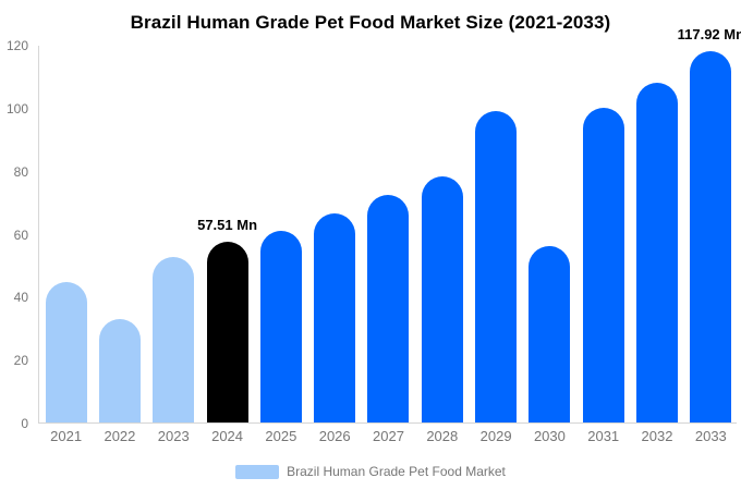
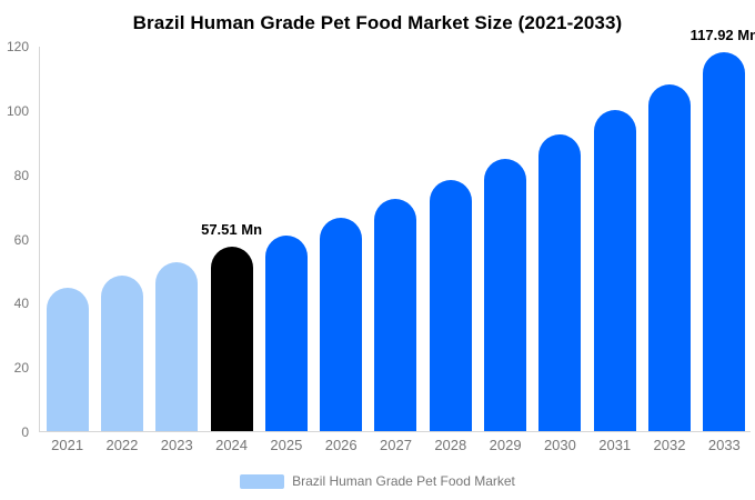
2022: 33 -> 48
2029: 99 -> 85
2030: 56 -> 92
